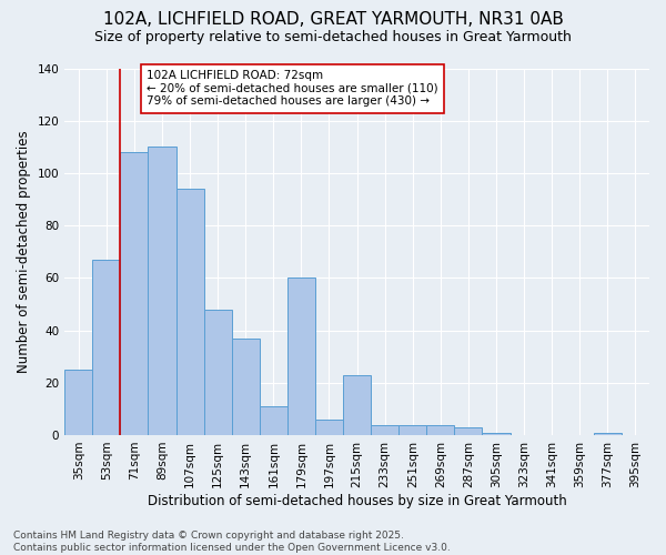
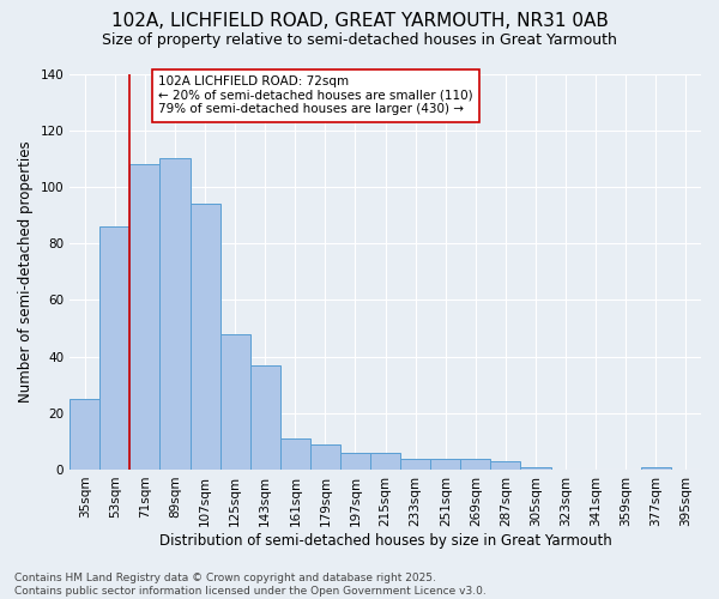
53sqm: 67 -> 86
179sqm: 60 -> 9
215sqm: 23 -> 6
